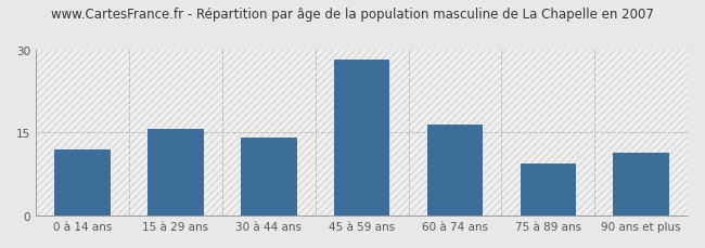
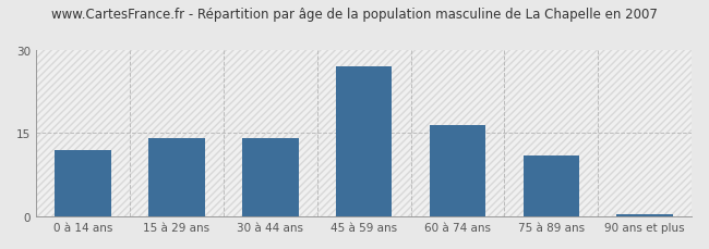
15 à 29 ans: 15.6 -> 14.0
45 à 59 ans: 28.2 -> 27.0
75 à 89 ans: 9.4 -> 11.0
90 ans et plus: 11.4 -> 0.4
